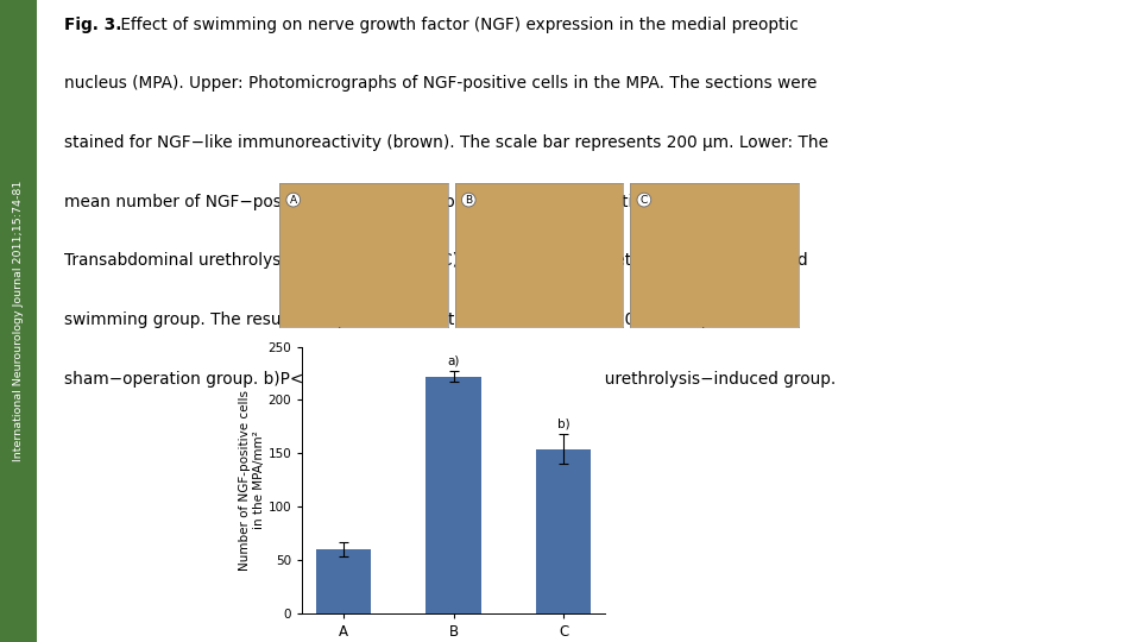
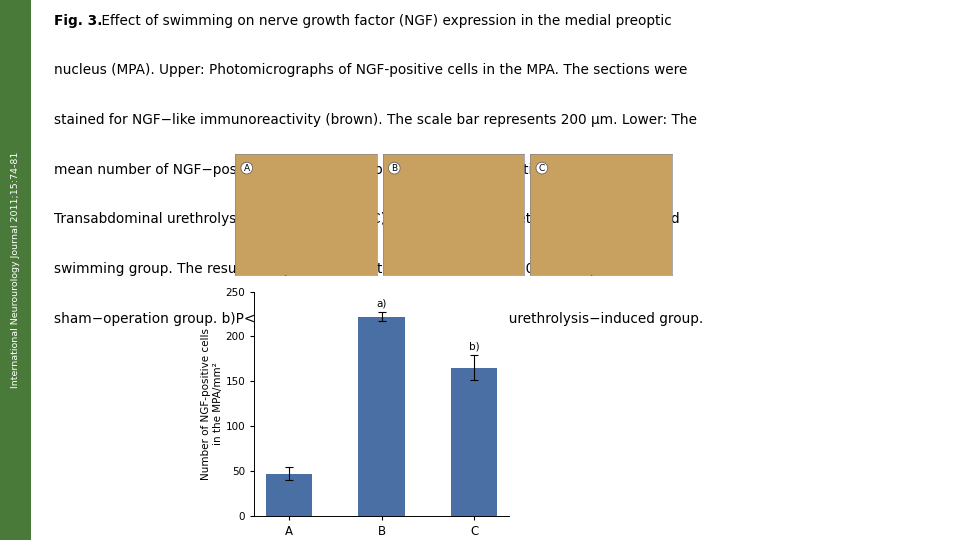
A: 60 -> 47
C: 154 -> 165
